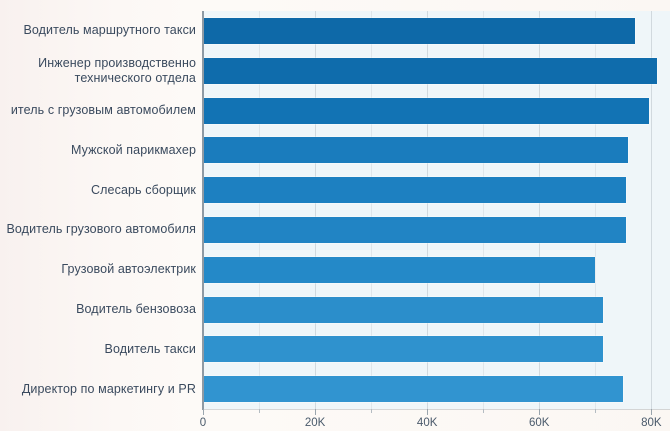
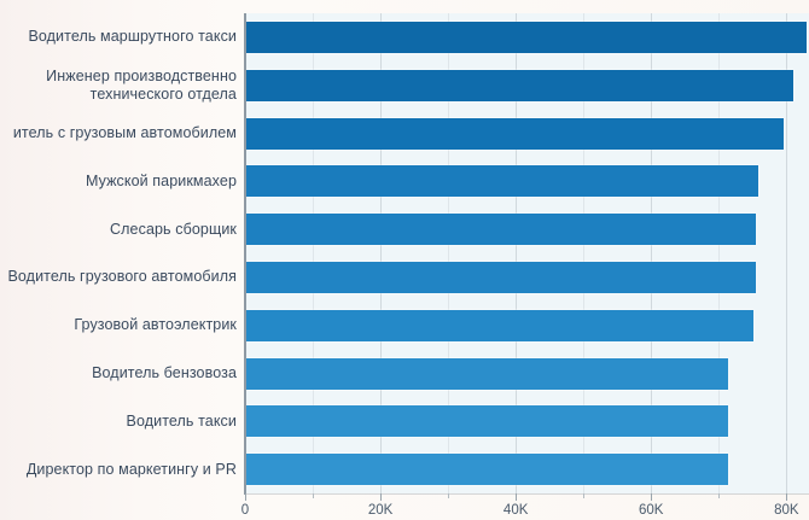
Водитель маршрутного такси: 77K -> 83K
Грузовой автоэлектрик: 70K -> 75K
Директор по маркетингу и PR: 75K -> 71K
